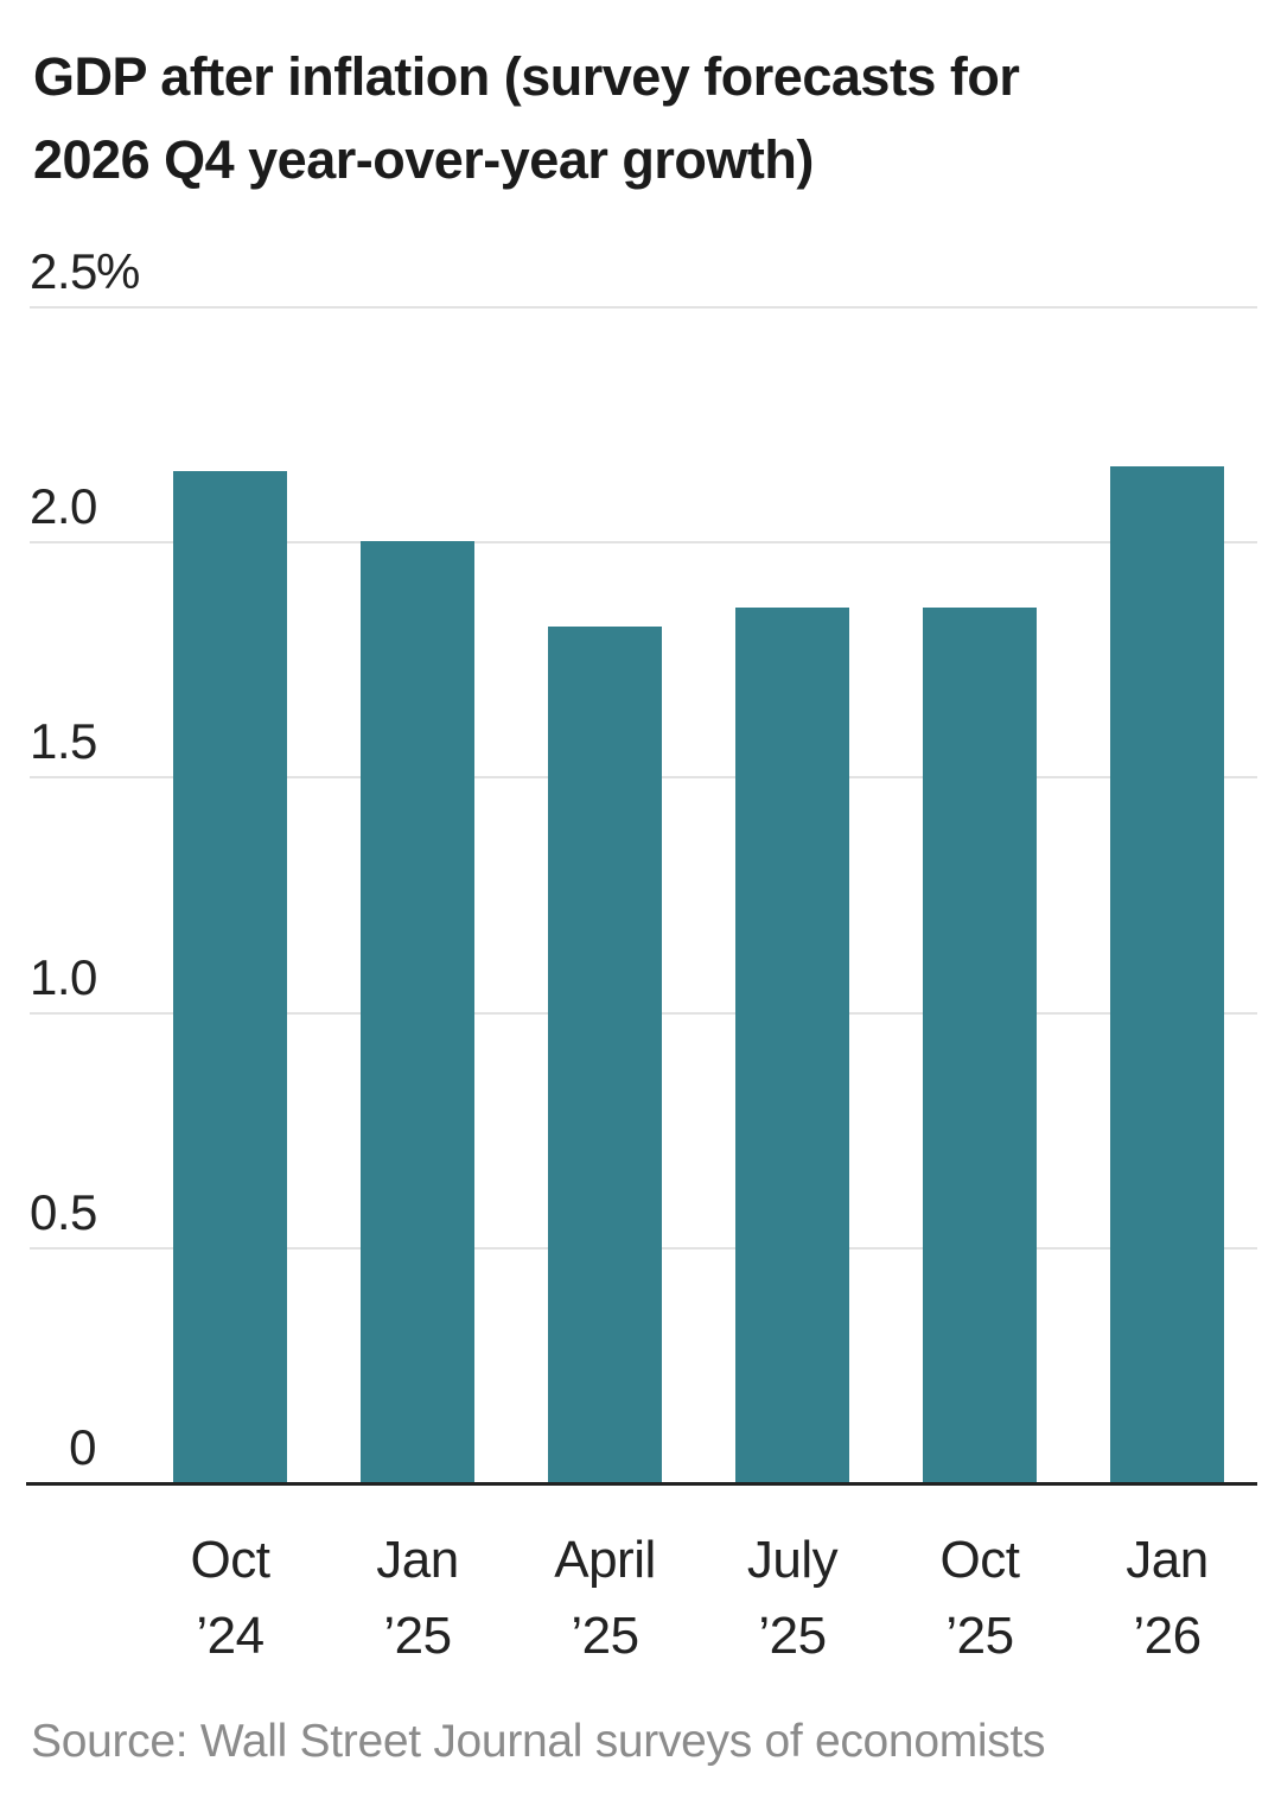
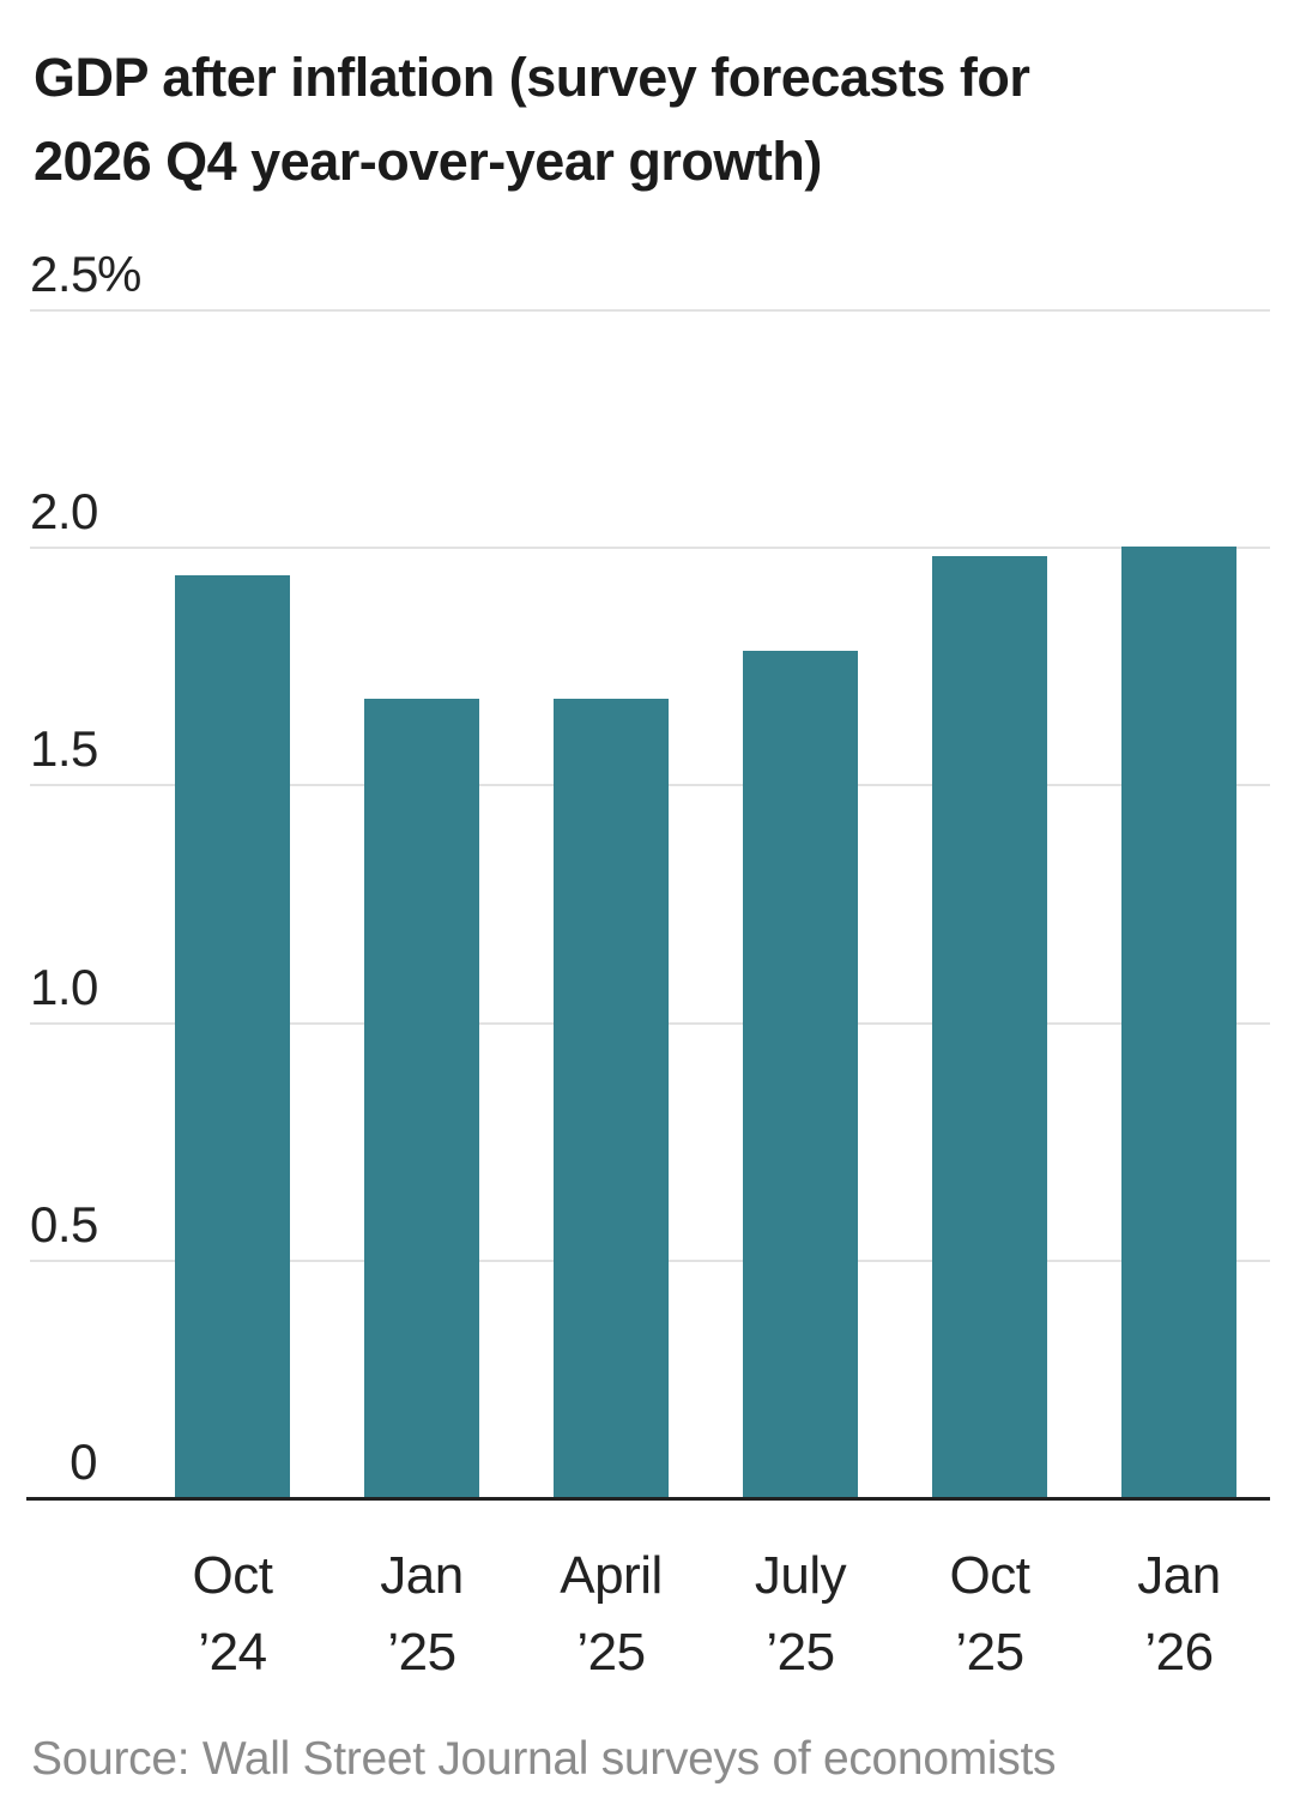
Oct ’24: 2.15 -> 1.94
Jan ’25: 2.00 -> 1.68
April ’25: 1.82 -> 1.68
July ’25: 1.86 -> 1.78
Oct ’25: 1.86 -> 1.98
Jan ’26: 2.16 -> 2.00
